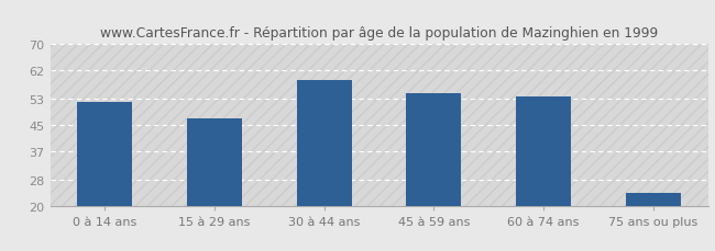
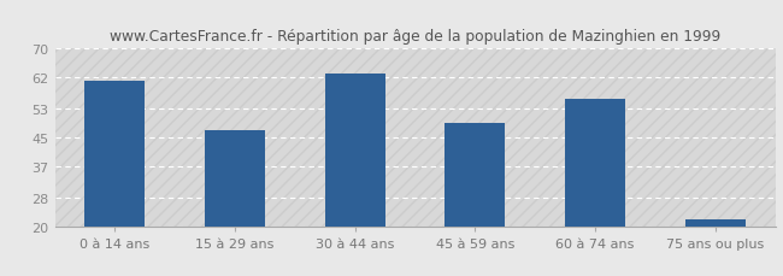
0 à 14 ans: 52 -> 61
30 à 44 ans: 59 -> 63
45 à 59 ans: 55 -> 49
60 à 74 ans: 54 -> 56
75 ans ou plus: 24 -> 22
